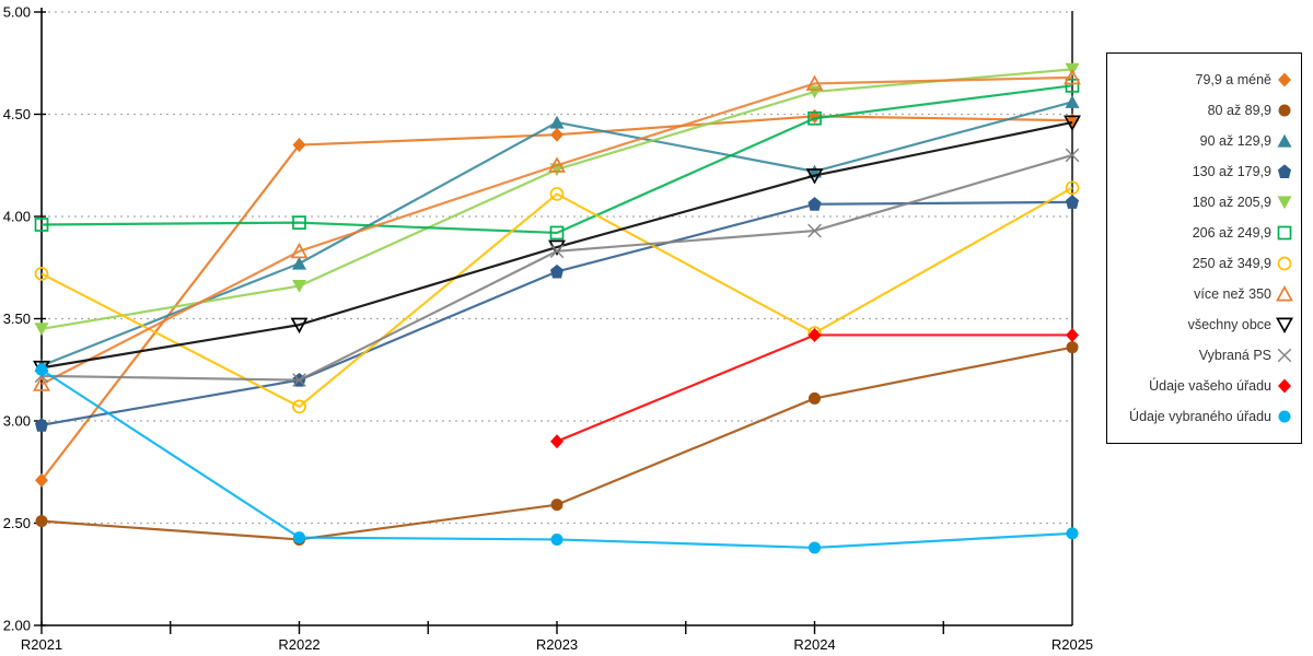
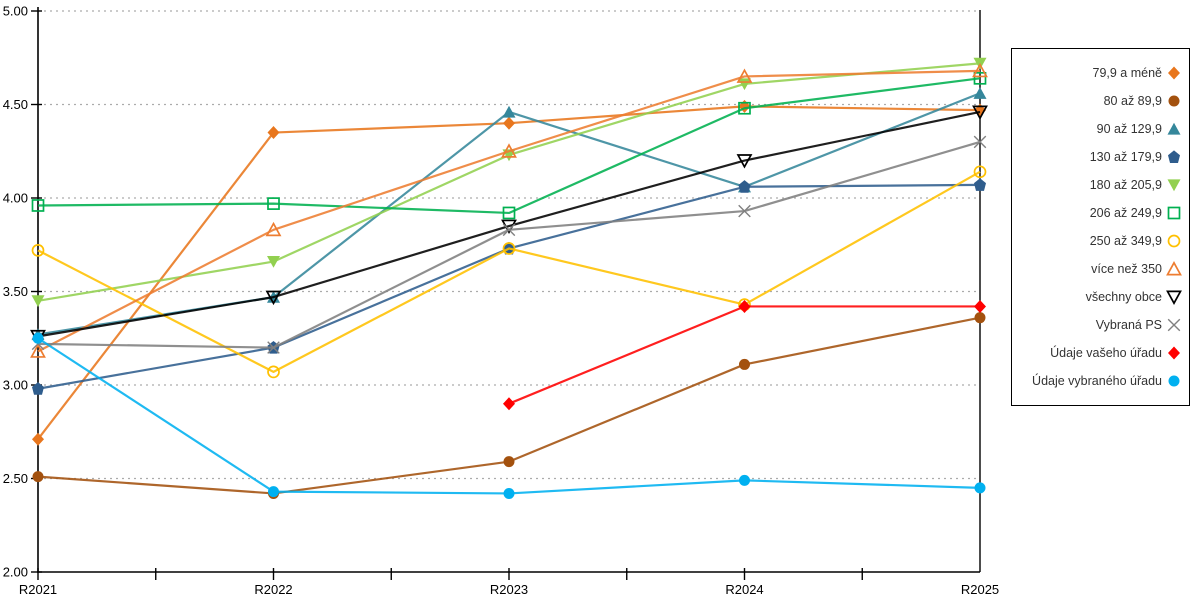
90 až 129,9/R2022: 3.77 -> 3.47
250 až 349,9/R2023: 4.11 -> 3.73
90 až 129,9/R2024: 4.22 -> 4.06
Údaje vybraného úřadu/R2024: 2.38 -> 2.49
